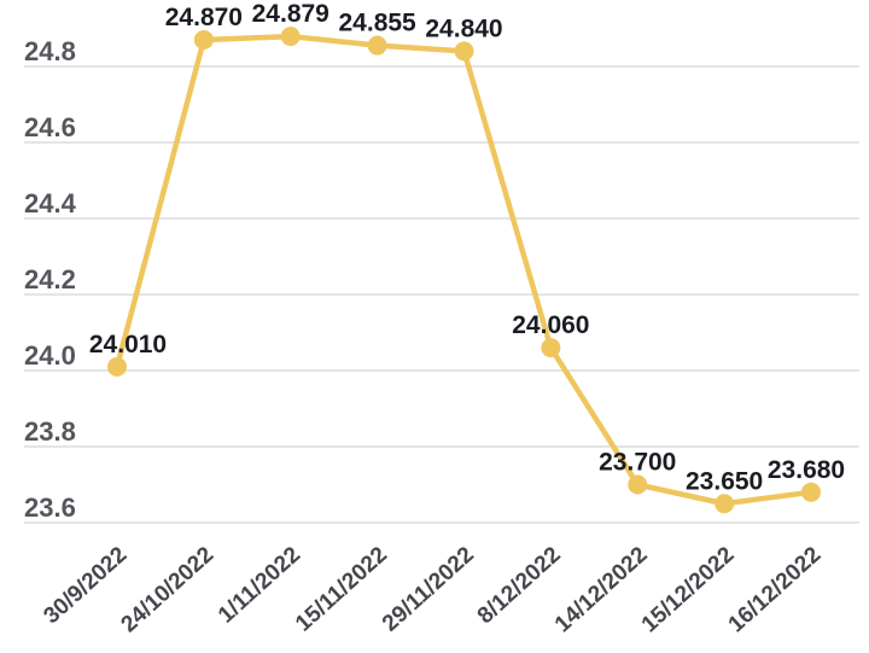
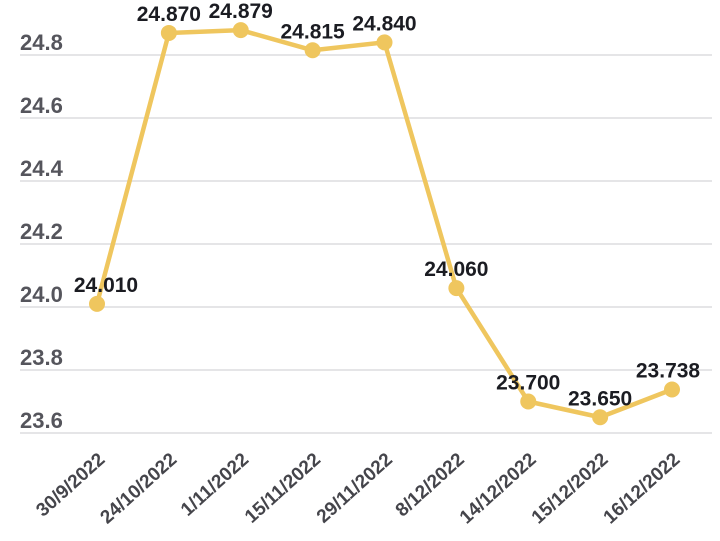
15/11/2022: 24.855 -> 24.815
16/12/2022: 23.680 -> 23.738
